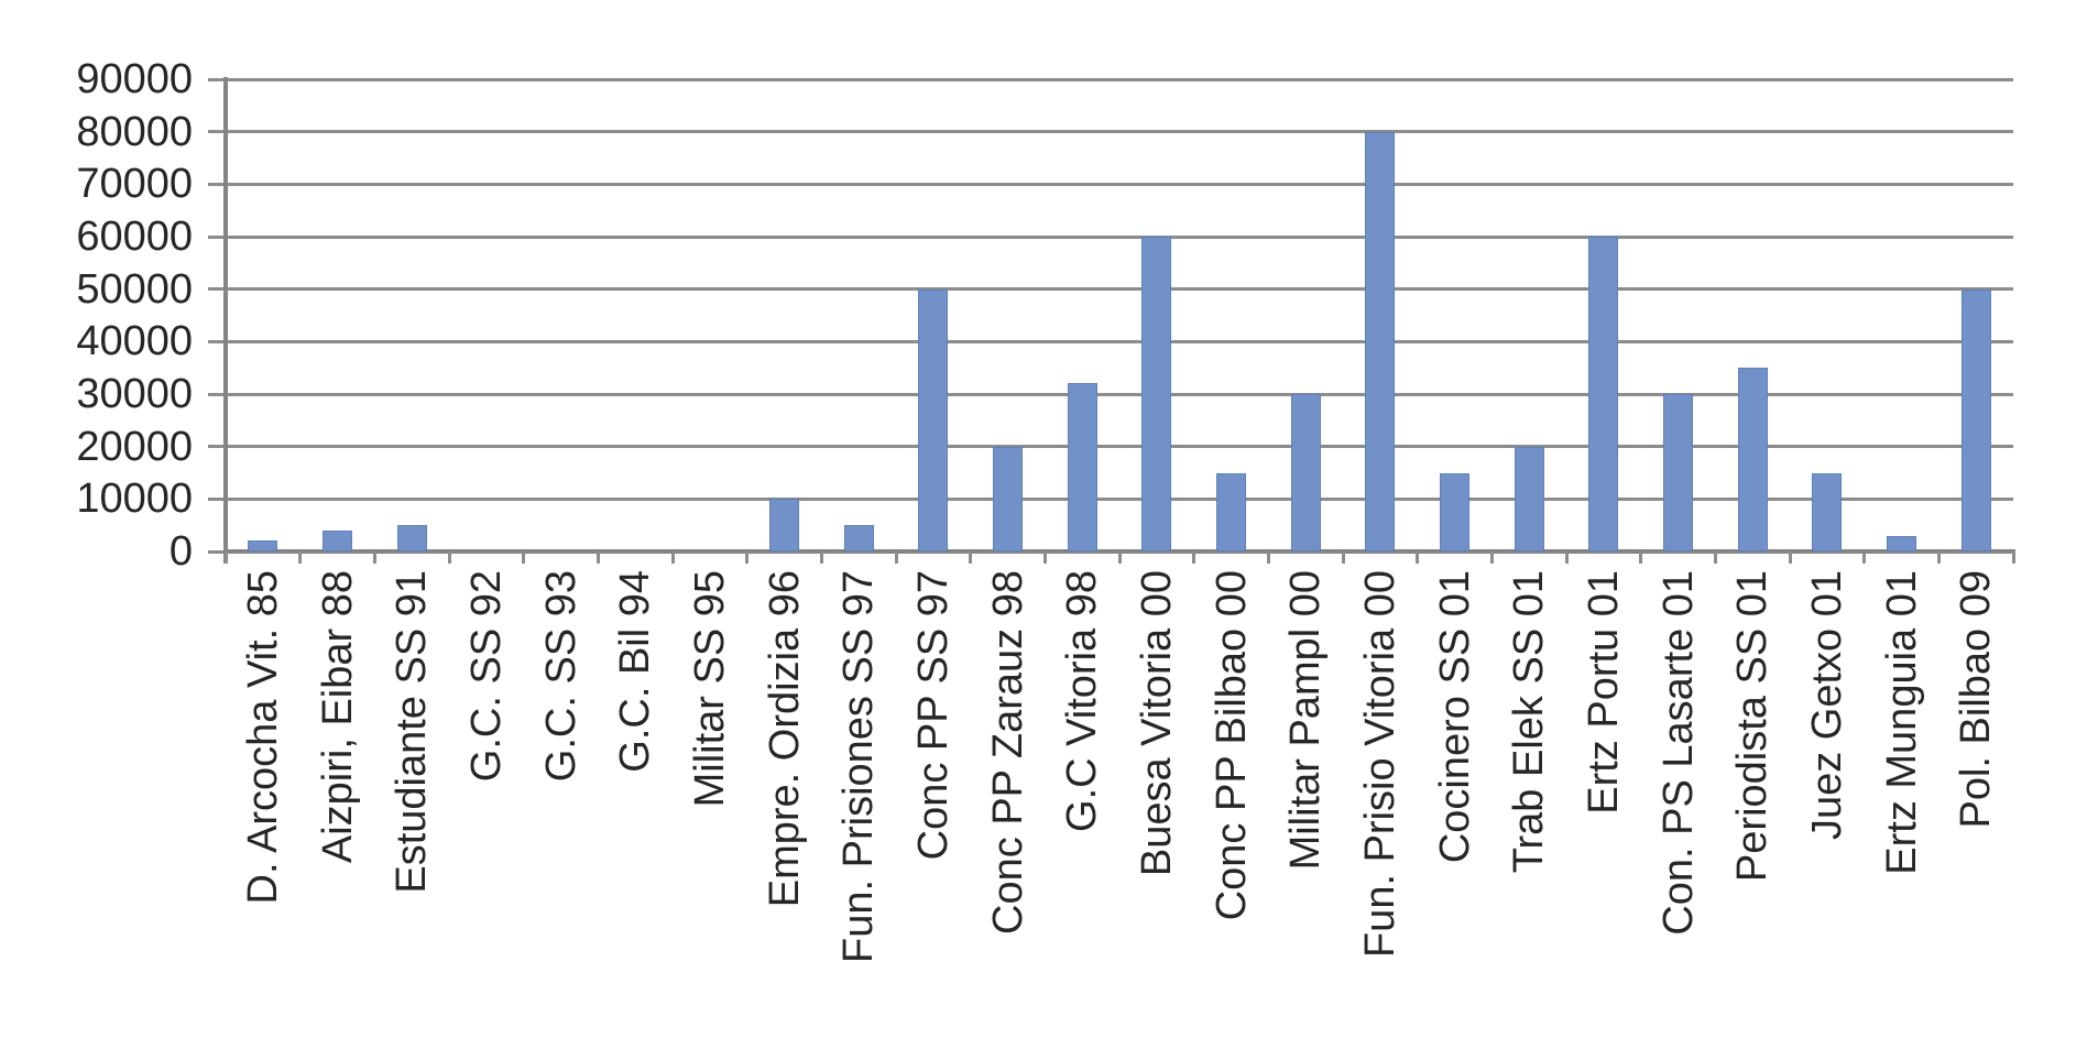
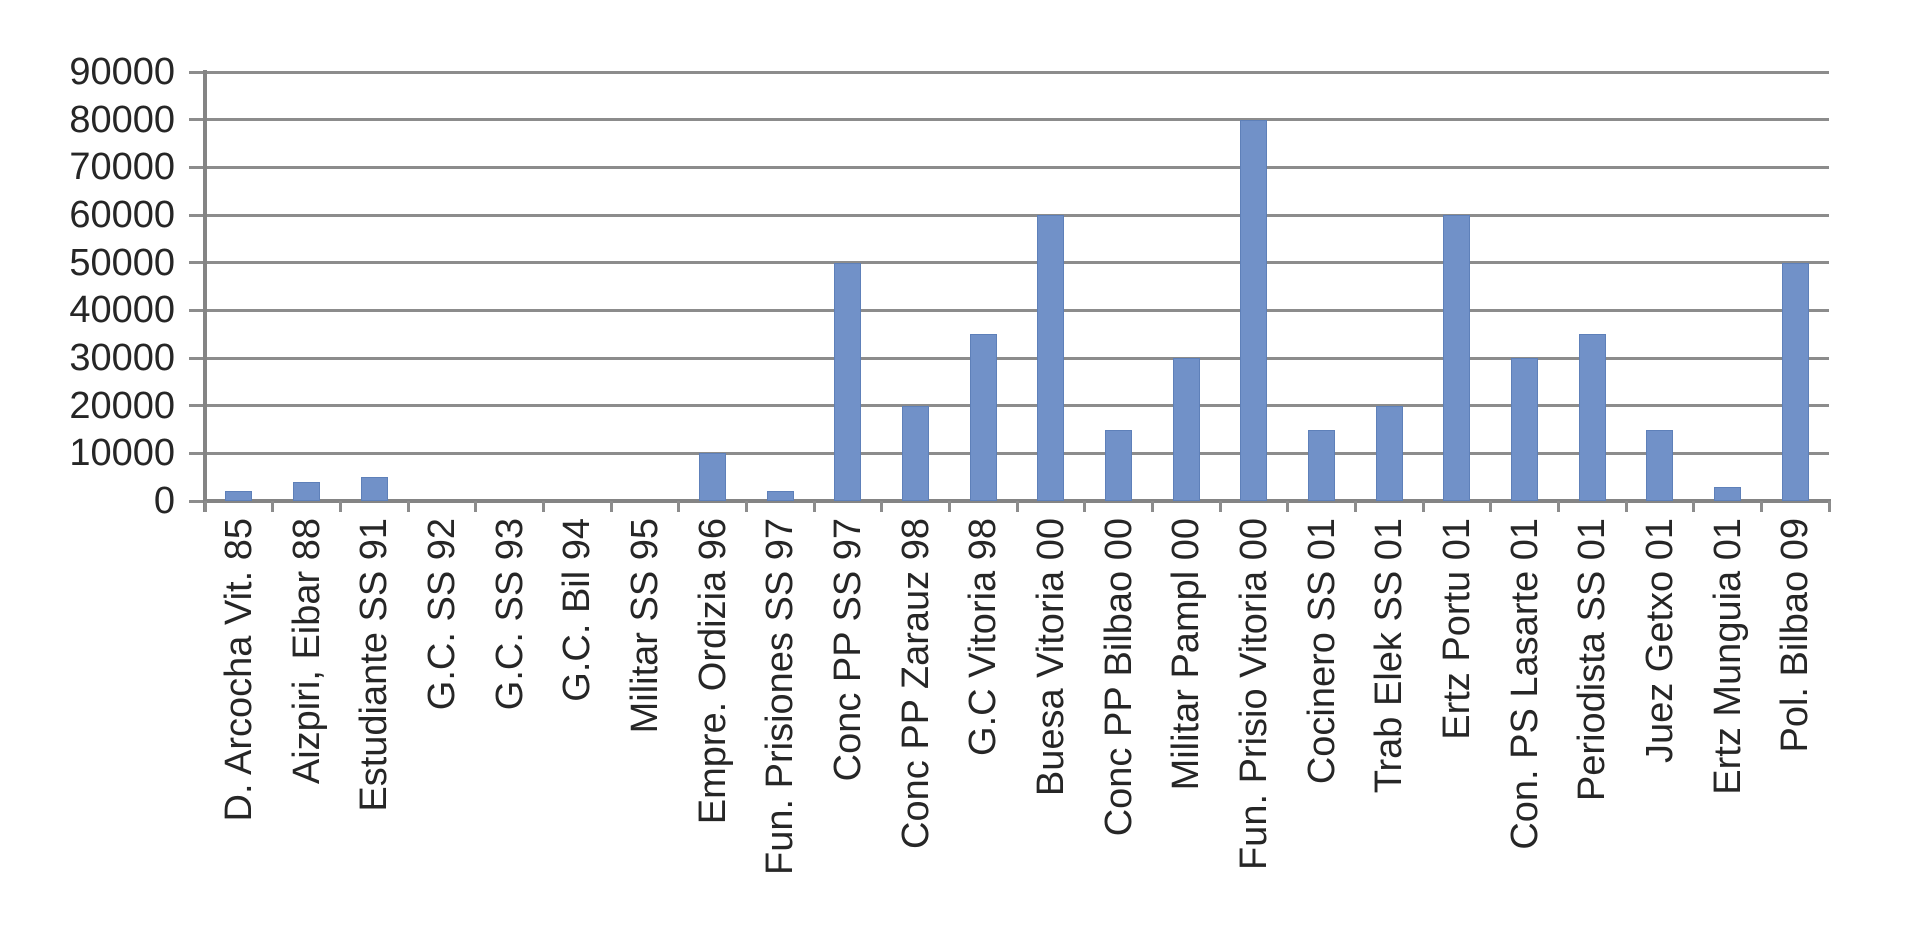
Fun. Prisiones SS 97: 5000 -> 2000
G.C Vitoria 98: 32000 -> 35000
